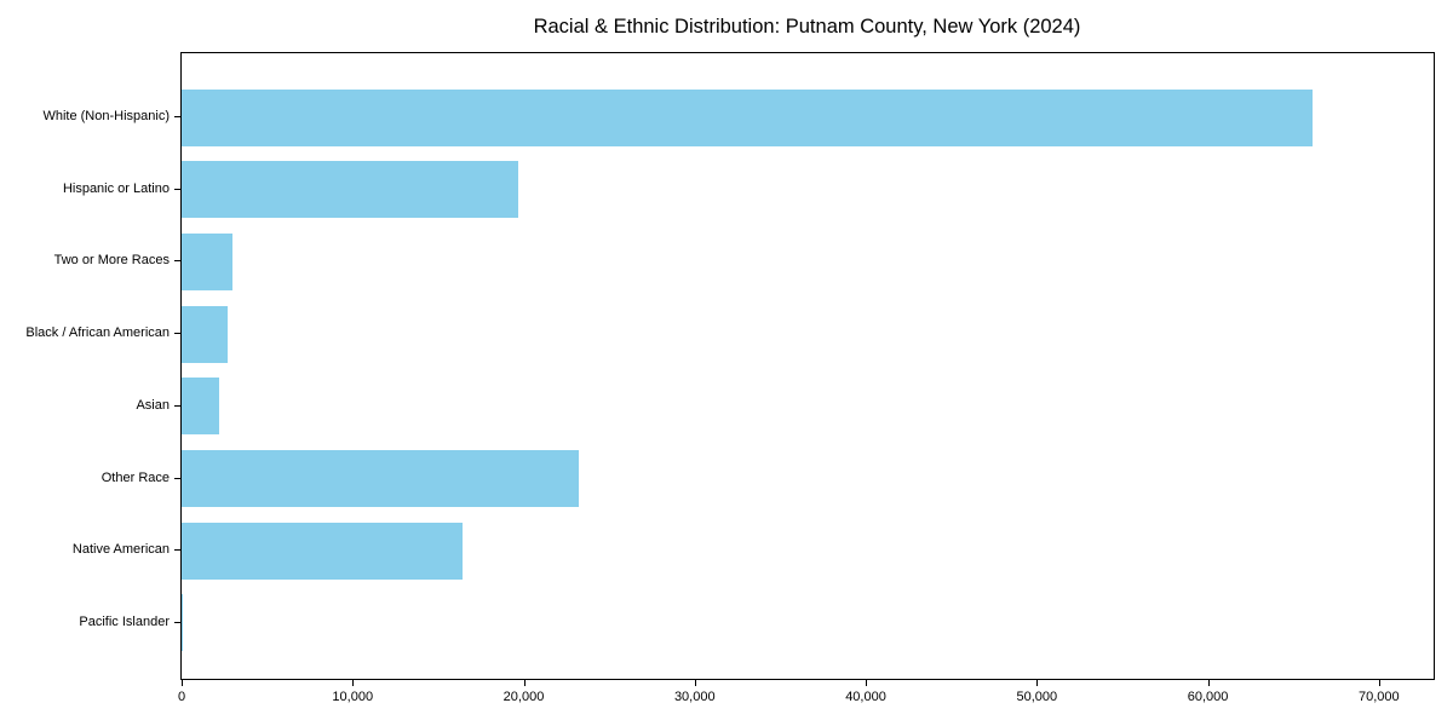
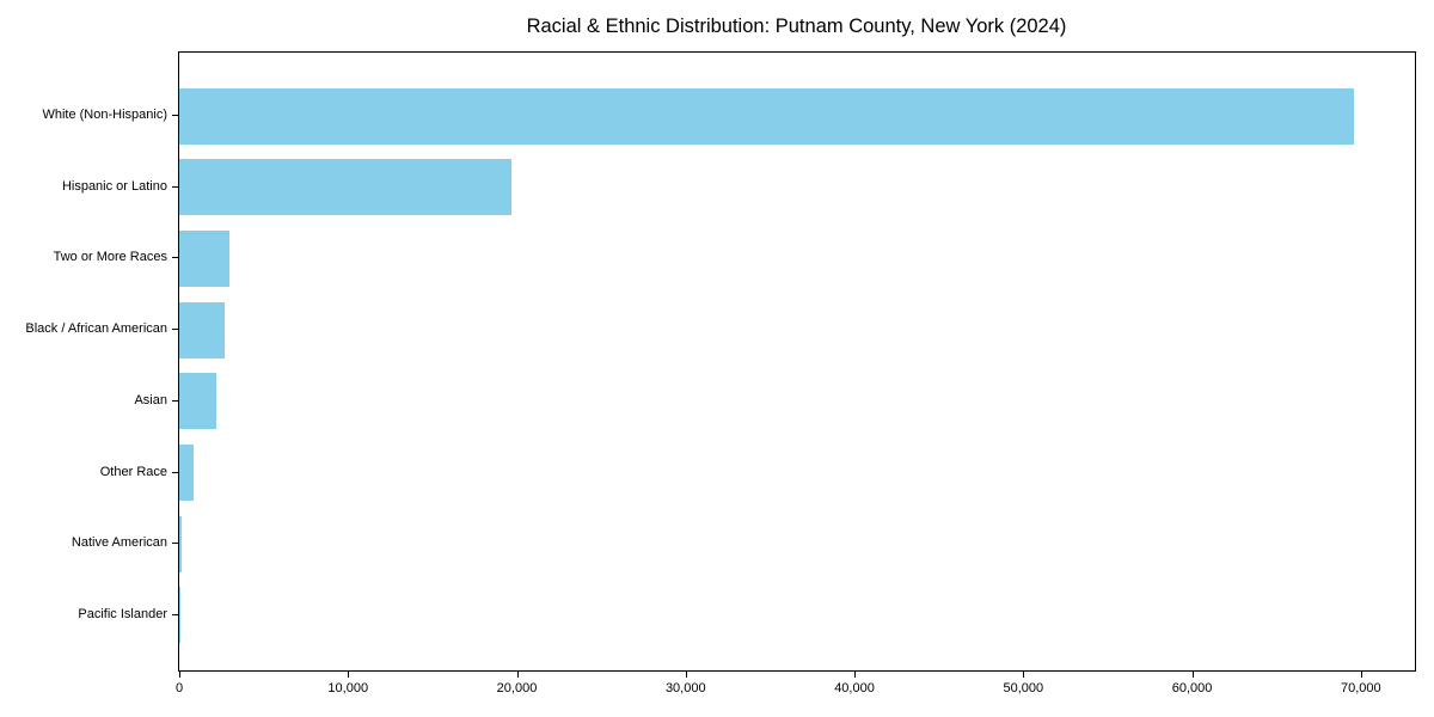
White (Non-Hispanic): 66100 -> 69600
Other Race: 23200 -> 800
Native American: 16400 -> 200
